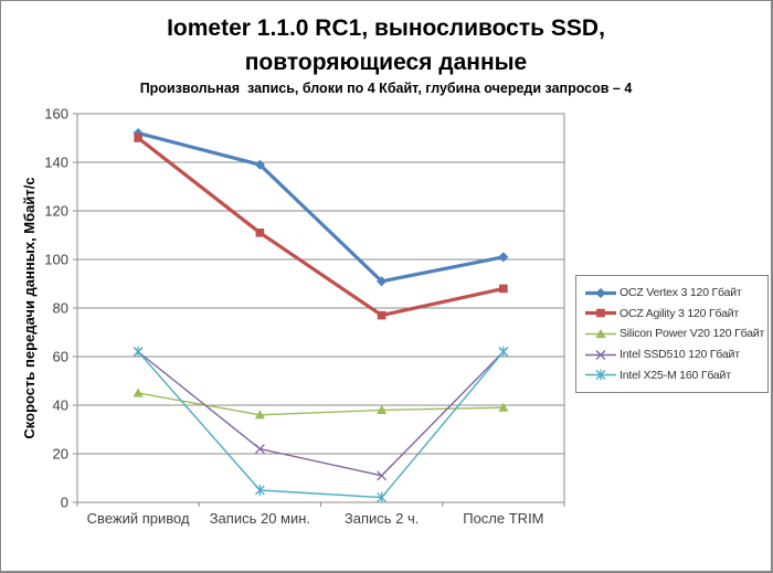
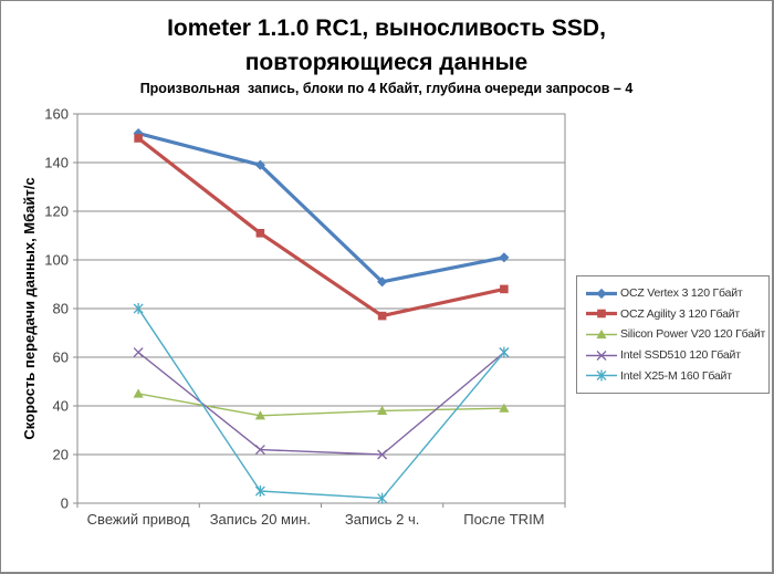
Intel X25-M 160 Гбайт/Свежий привод: 62 -> 80
Intel SSD510 120 Гбайт/Запись 2 ч.: 11 -> 20
